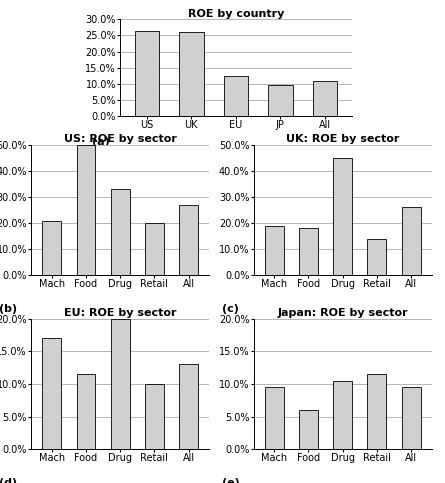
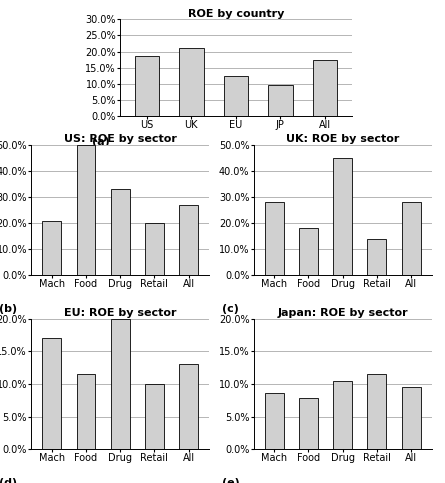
ROE by country/US: 26.5% -> 18.5%
ROE by country/UK: 26.0% -> 21.0%
ROE by country/All: 11.0% -> 17.5%
UK: ROE by sector/Mach: 19% -> 28%
UK: ROE by sector/All: 26% -> 28%
Japan: ROE by sector/Mach: 9.5% -> 8.6%
Japan: ROE by sector/Food: 6.0% -> 7.8%
